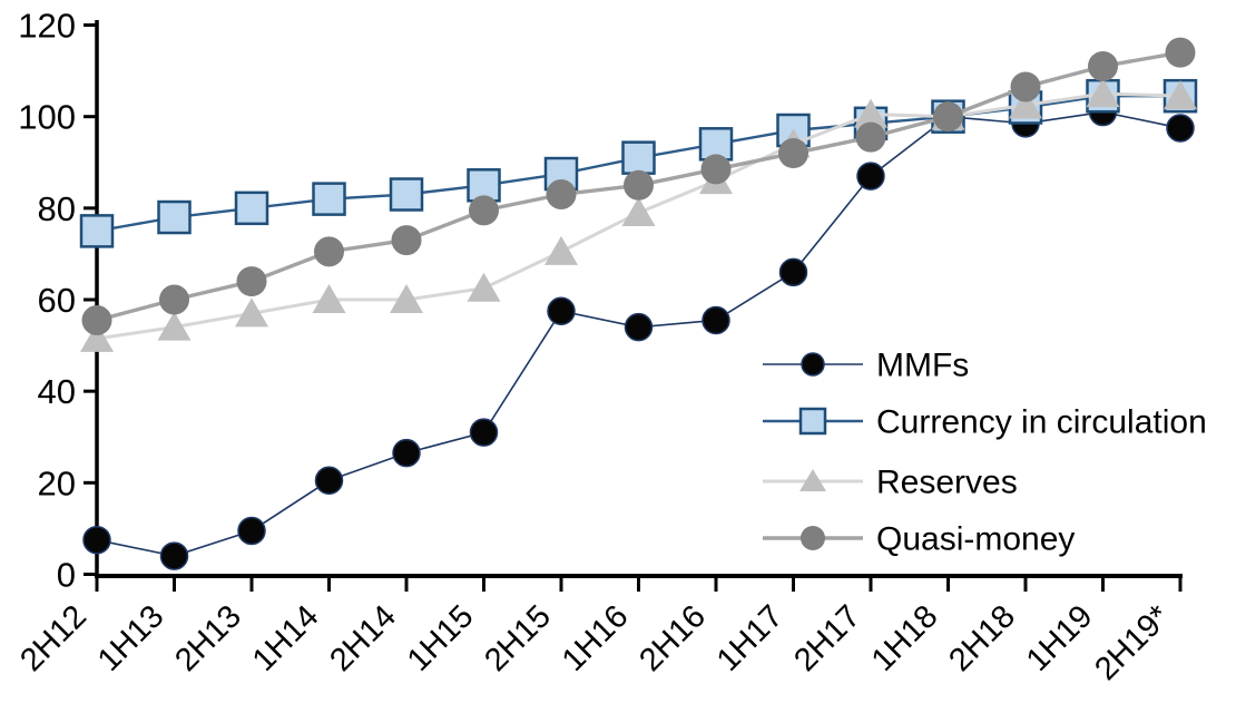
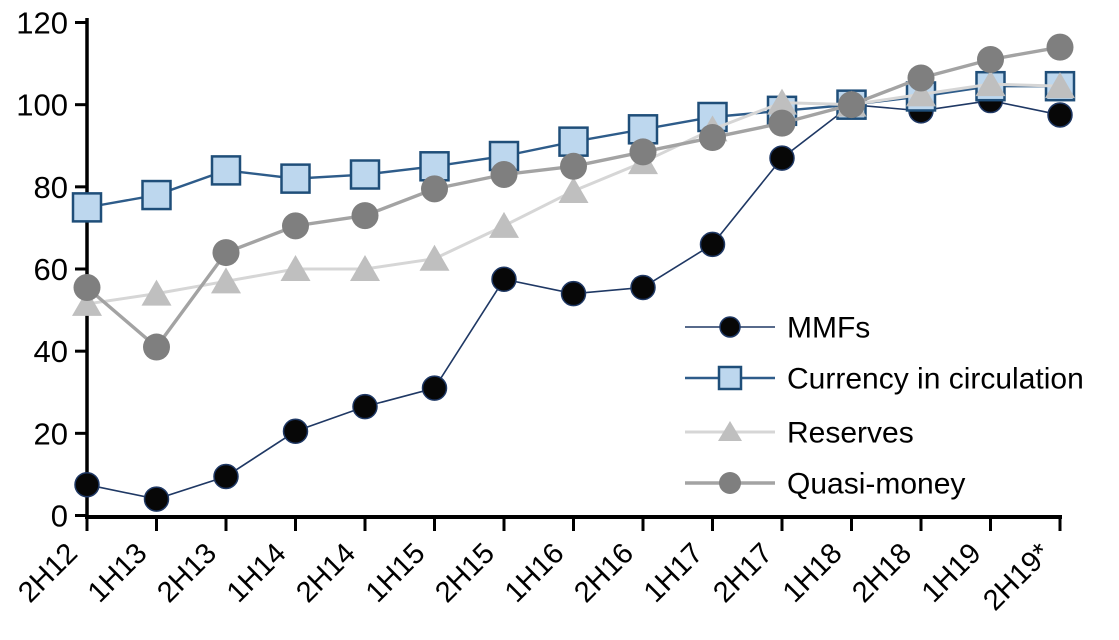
Quasi-money/1H13: 60 -> 41
Currency in circulation/2H13: 80 -> 84
